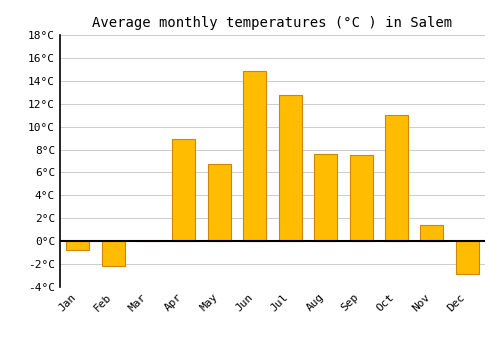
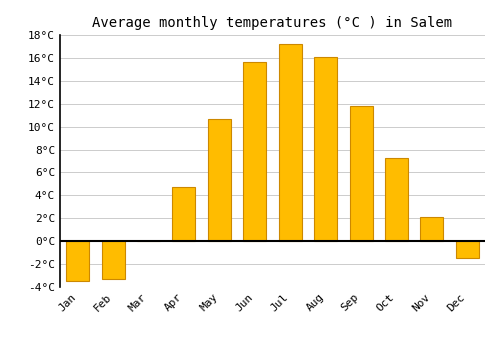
Jan: -0.8°C -> -3.5°C
Feb: -2.2°C -> -3.3°C
Apr: 8.9°C -> 4.7°C
May: 6.7°C -> 10.7°C
Jun: 14.9°C -> 15.6°C
Jul: 12.8°C -> 17.2°C
Aug: 7.6°C -> 16.1°C
Sep: 7.5°C -> 11.8°C
Oct: 11.0°C -> 7.3°C
Nov: 1.4°C -> 2.1°C
Dec: -2.9°C -> -1.5°C
